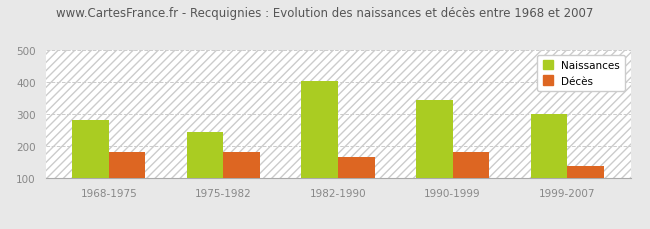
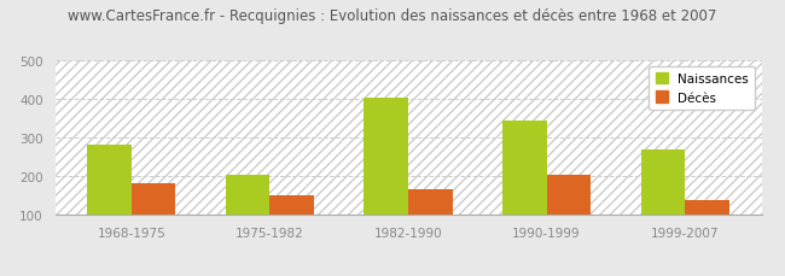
Naissances/1975-1982: 243 -> 205
Décès/1975-1982: 183 -> 150
Décès/1990-1999: 183 -> 205
Naissances/1999-2007: 300 -> 270
